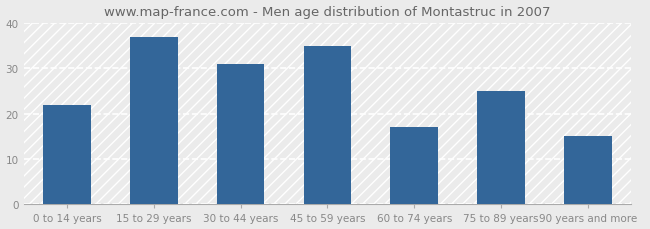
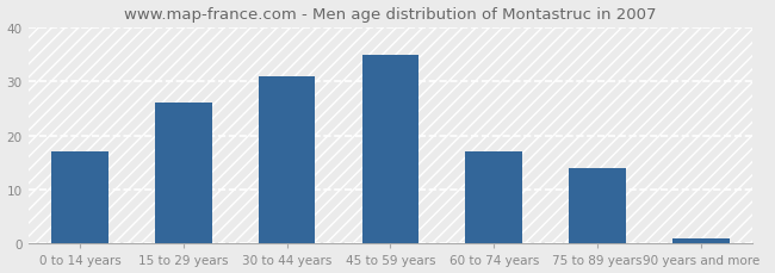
0 to 14 years: 22 -> 17
15 to 29 years: 37 -> 26
75 to 89 years: 25 -> 14
90 years and more: 15 -> 1
